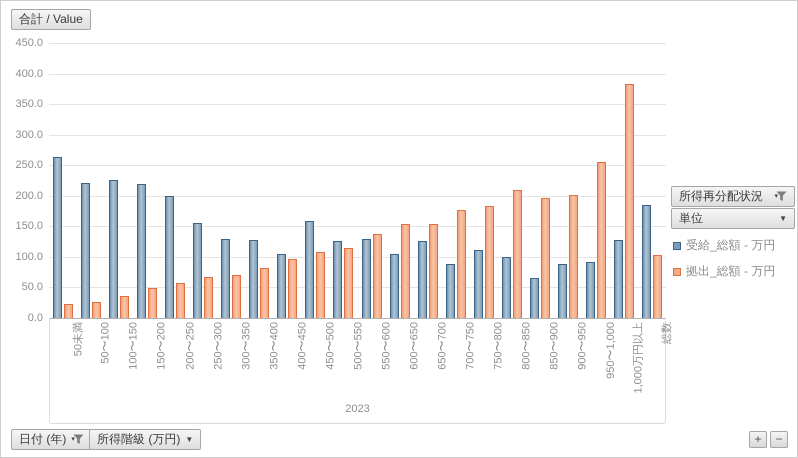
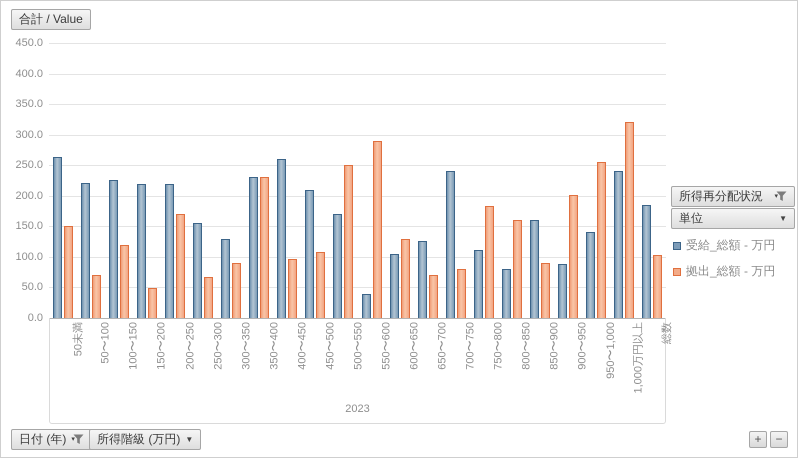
拠出_総額 - 万円/50未満: 20 -> 150
拠出_総額 - 万円/50〜100: 30 -> 70
拠出_総額 - 万円/100〜150: 40 -> 120
受給_総額 - 万円/200〜250: 200 -> 220
拠出_総額 - 万円/200〜250: 60 -> 170
拠出_総額 - 万円/300〜350: 70 -> 90
受給_総額 - 万円/350〜400: 130 -> 230
拠出_総額 - 万円/350〜400: 80 -> 230
受給_総額 - 万円/400〜450: 100 -> 260
受給_総額 - 万円/450〜500: 160 -> 210
受給_総額 - 万円/500〜550: 130 -> 170
拠出_総額 - 万円/500〜550: 120 -> 250
受給_総額 - 万円/550〜600: 130 -> 40
拠出_総額 - 万円/550〜600: 140 -> 290
拠出_総額 - 万円/600〜650: 150 -> 130
拠出_総額 - 万円/650〜700: 150 -> 70
受給_総額 - 万円/700〜750: 90 -> 240
拠出_総額 - 万円/700〜750: 180 -> 80
受給_総額 - 万円/800〜850: 100 -> 80
拠出_総額 - 万円/800〜850: 210 -> 160
受給_総額 - 万円/850〜900: 60 -> 160
拠出_総額 - 万円/850〜900: 200 -> 90
受給_総額 - 万円/950〜1,000: 90 -> 140
受給_総額 - 万円/1,000万円以上: 130 -> 240
拠出_総額 - 万円/1,000万円以上: 380 -> 320
